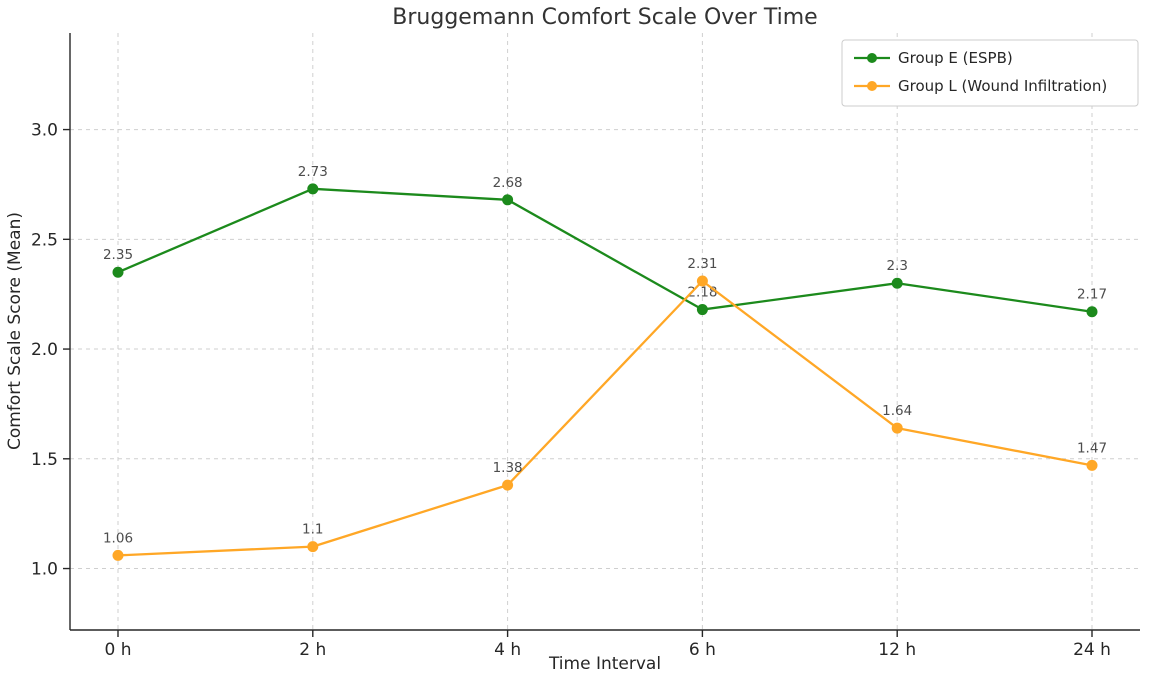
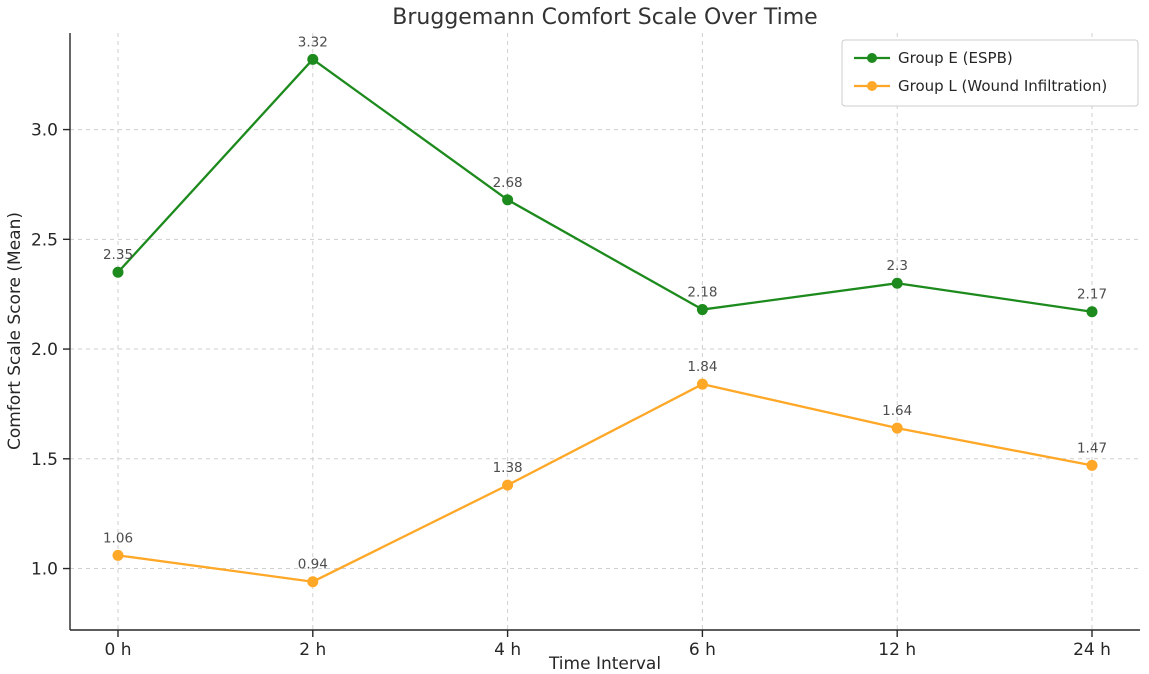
Group E (ESPB)/2 h: 2.73 -> 3.32
Group L (Wound Infiltration)/2 h: 1.1 -> 0.94
Group L (Wound Infiltration)/6 h: 2.31 -> 1.84
